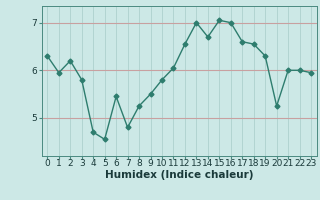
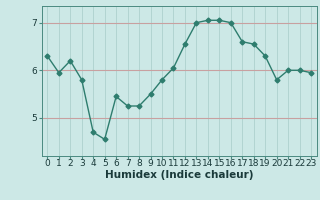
7: 4.80 -> 5.25
14: 6.70 -> 7.05
20: 5.25 -> 5.80
